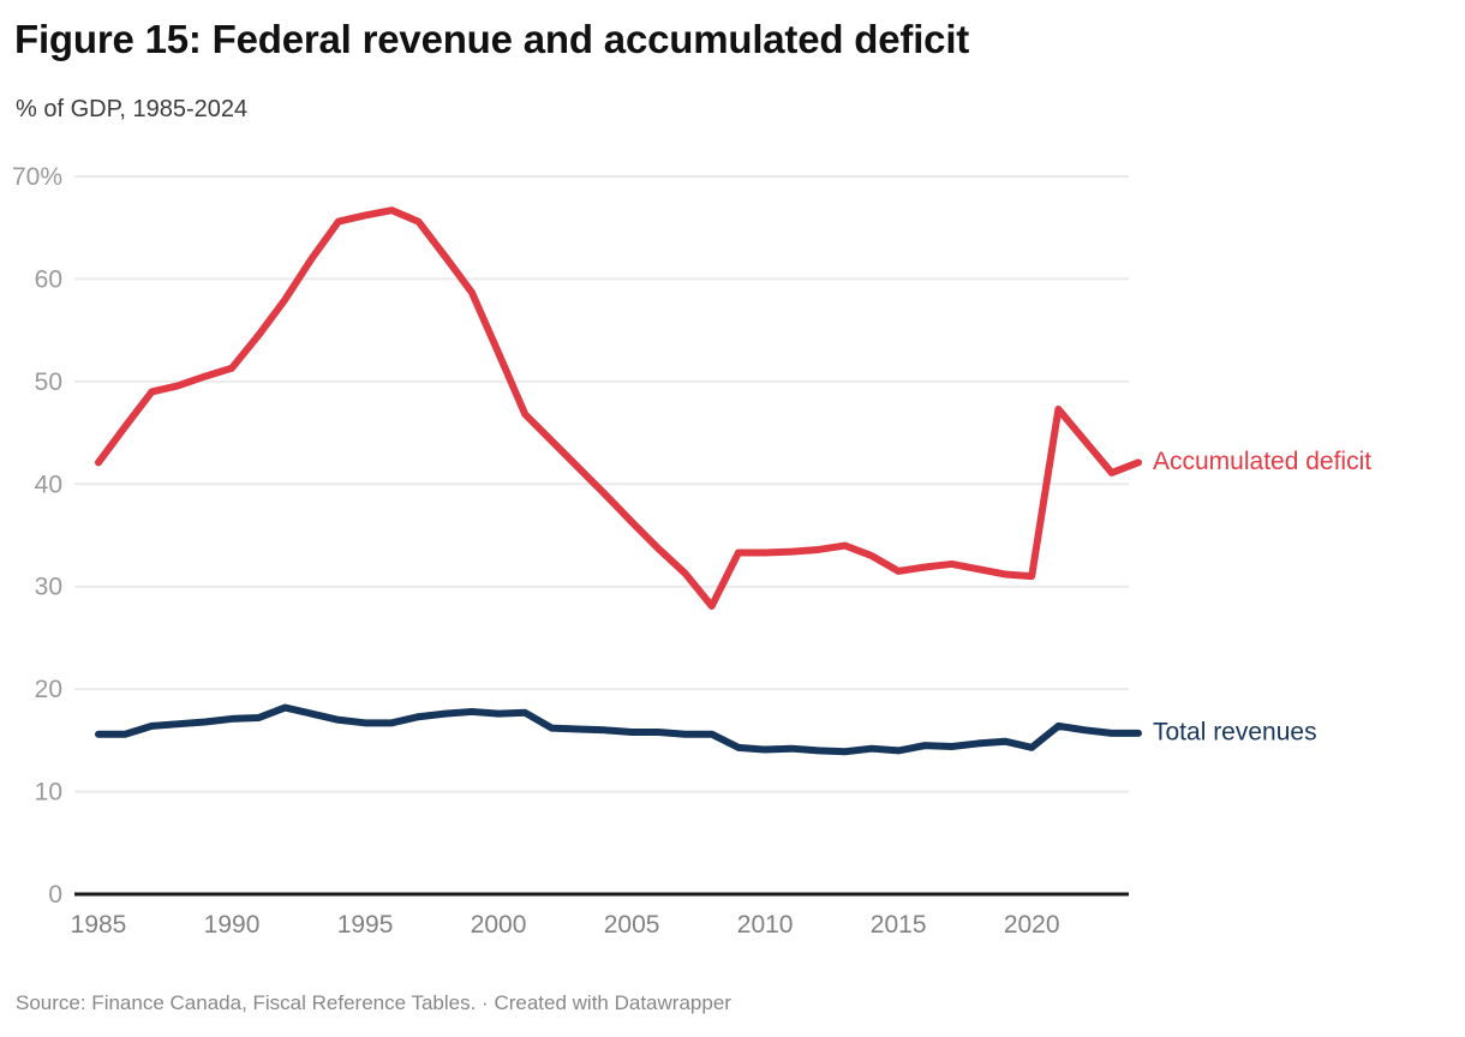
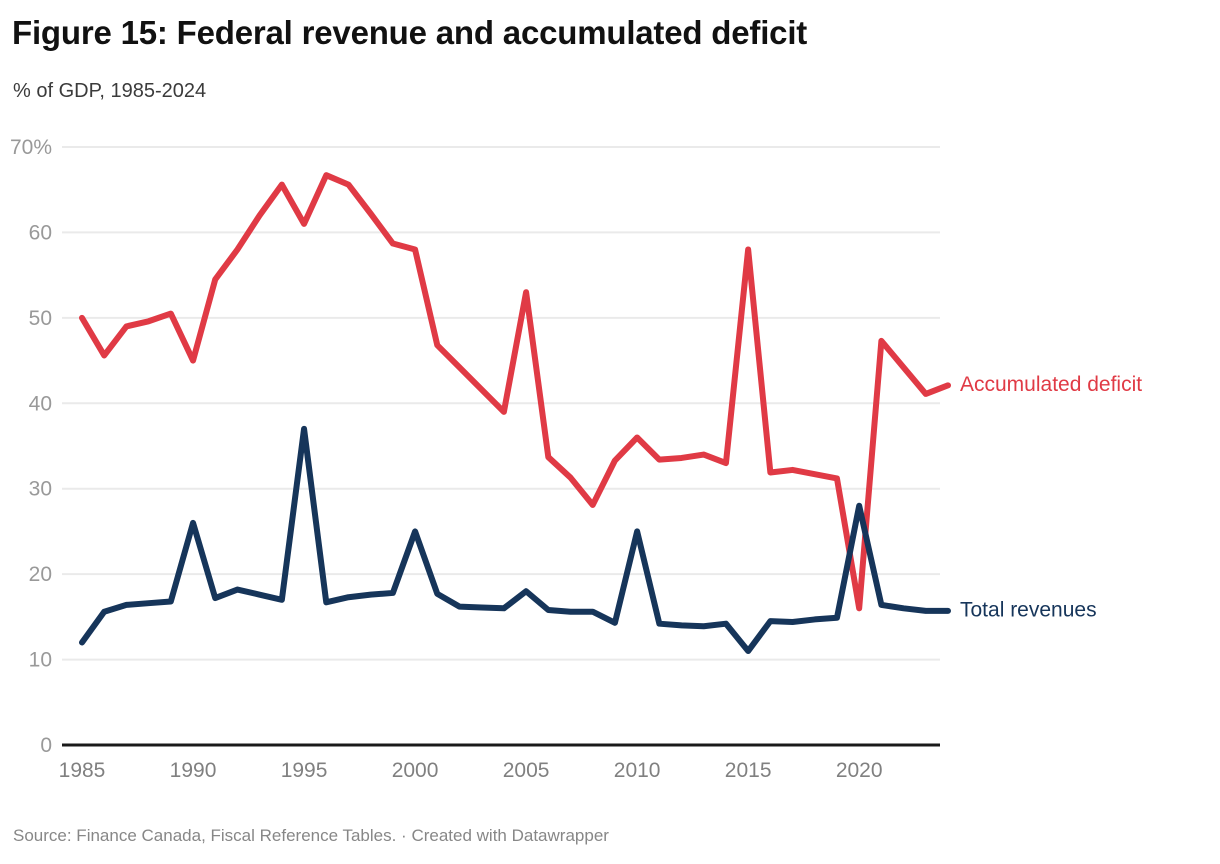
Accumulated deficit/1985: 42% -> 50%
Total revenues/1985: 16% -> 12%
Accumulated deficit/1990: 51% -> 45%
Total revenues/1990: 17% -> 26%
Accumulated deficit/1995: 66% -> 61%
Total revenues/1995: 17% -> 37%
Accumulated deficit/2000: 53% -> 58%
Total revenues/2000: 18% -> 25%
Accumulated deficit/2005: 36% -> 53%
Total revenues/2005: 16% -> 18%
Accumulated deficit/2010: 33% -> 36%
Total revenues/2010: 14% -> 25%
Accumulated deficit/2015: 32% -> 58%
Total revenues/2015: 14% -> 11%
Accumulated deficit/2020: 31% -> 16%
Total revenues/2020: 14% -> 28%
